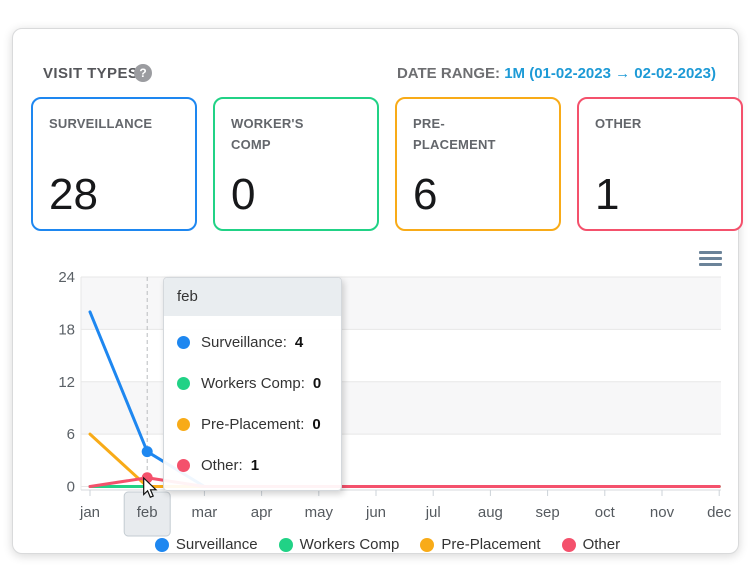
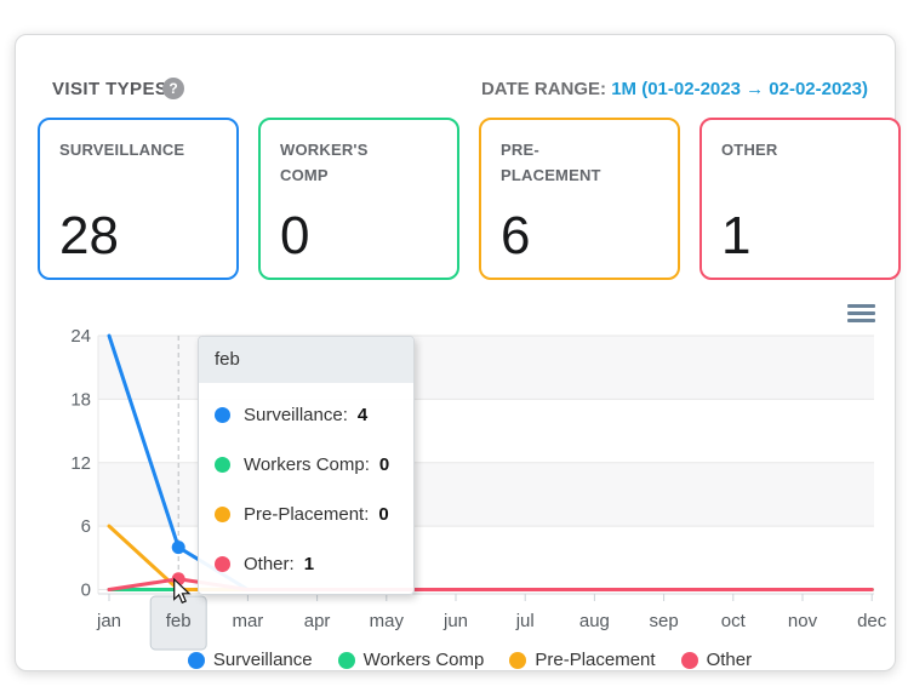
Surveillance/jan: 20 -> 24
